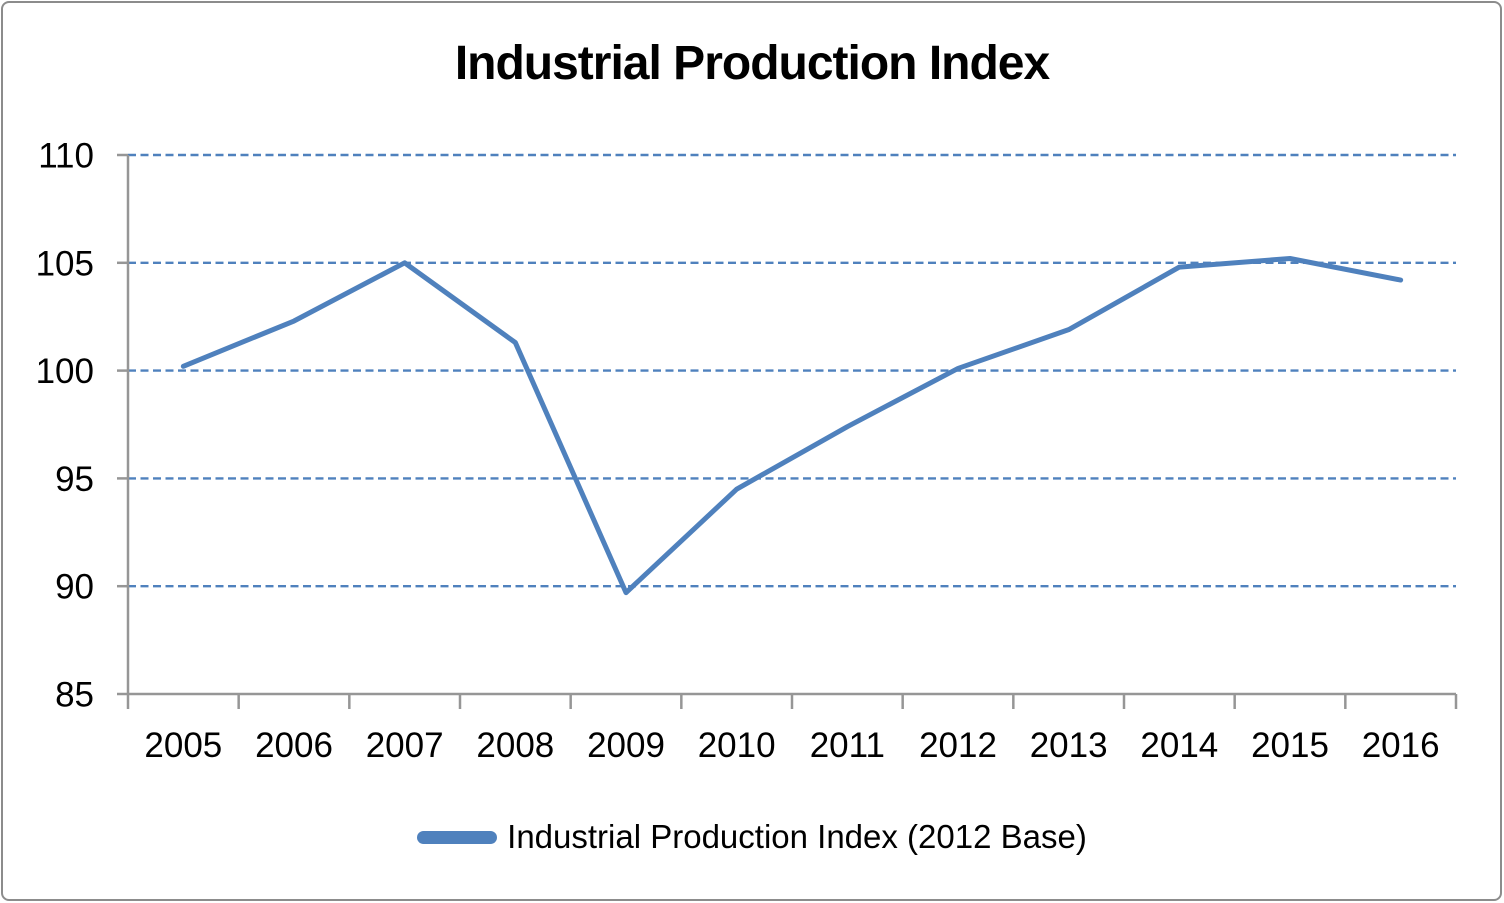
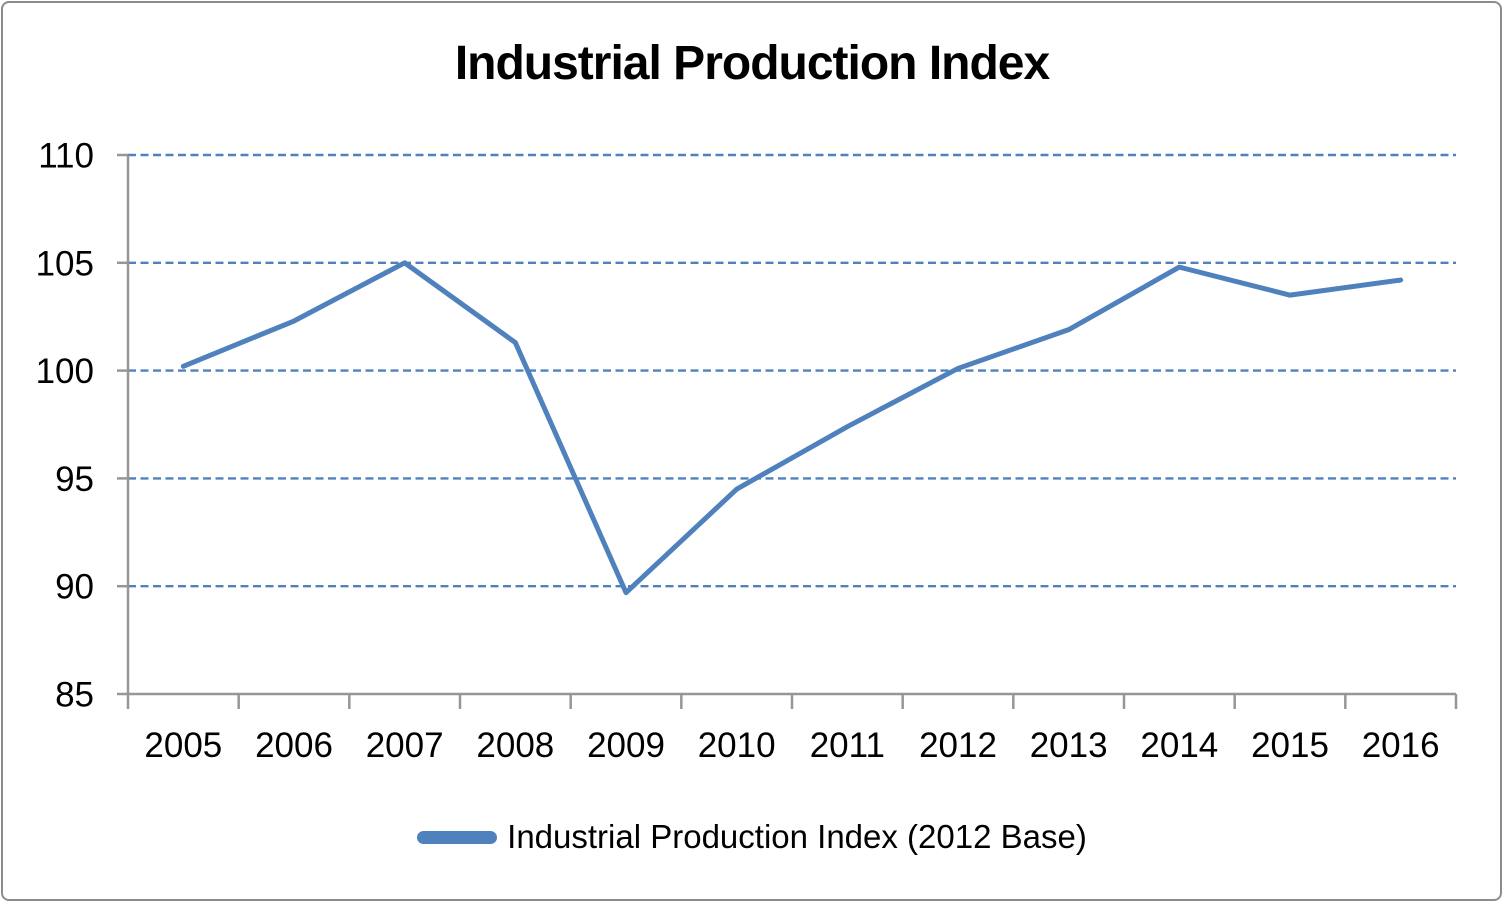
2015: 105.2 -> 103.5
